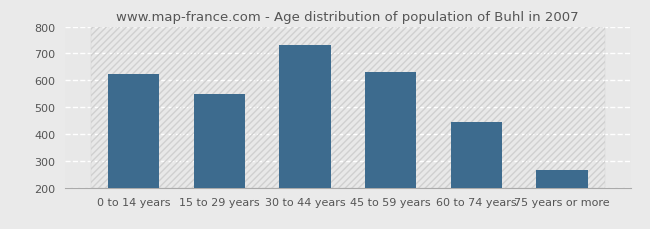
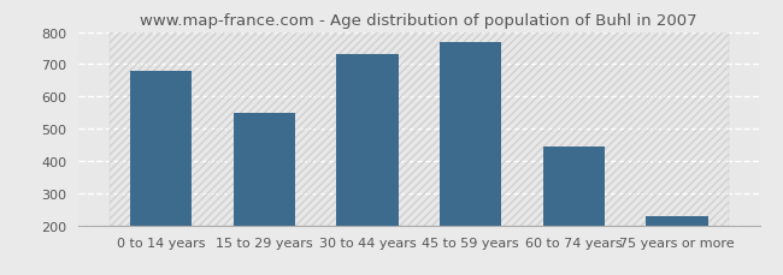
0 to 14 years: 623 -> 680
45 to 59 years: 630 -> 770
75 years or more: 265 -> 230
